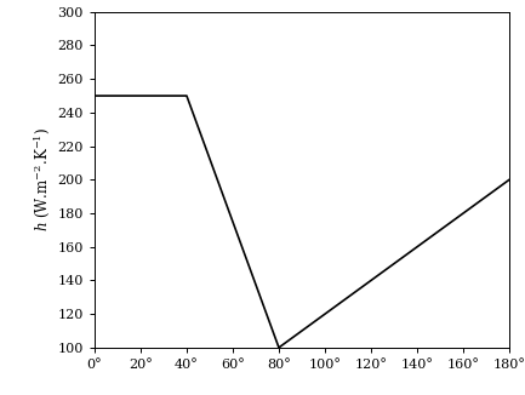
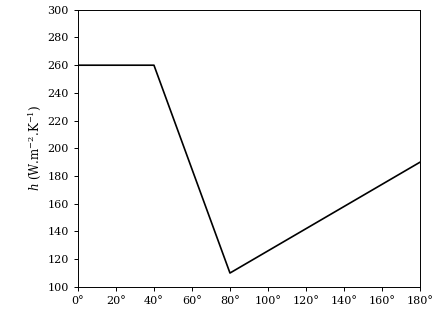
0°: 250 -> 260
40°: 250 -> 260
80°: 100 -> 110
180°: 200 -> 190
